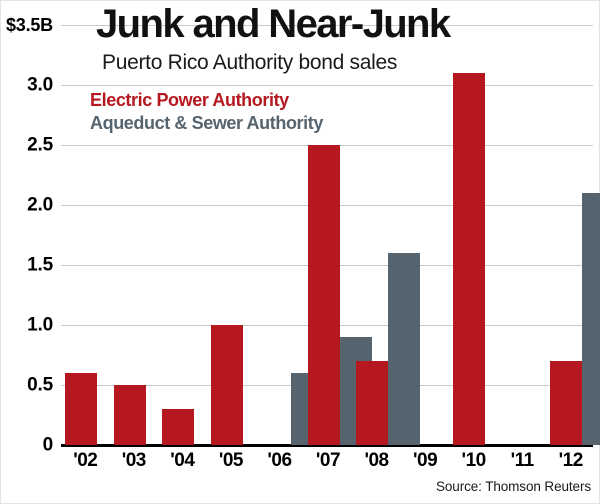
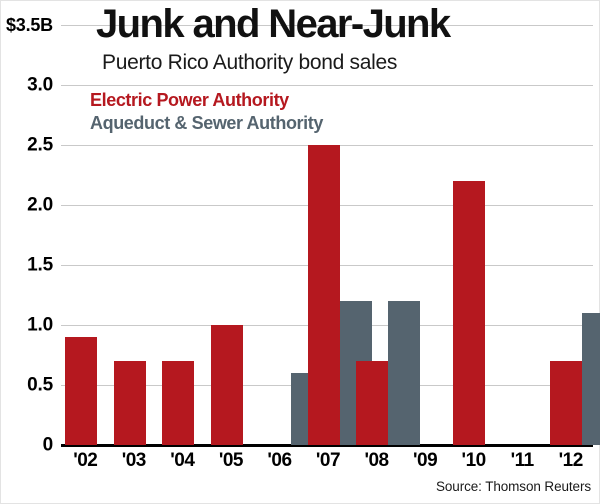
Electric Power Authority/'02: $0.6B -> $0.9B
Electric Power Authority/'03: $0.5B -> $0.7B
Electric Power Authority/'04: $0.3B -> $0.7B
Aqueduct & Sewer Authority/'07: $0.9B -> $1.2B
Aqueduct & Sewer Authority/'08: $1.6B -> $1.2B
Electric Power Authority/'10: $3.1B -> $2.2B
Aqueduct & Sewer Authority/'12: $2.1B -> $1.1B
